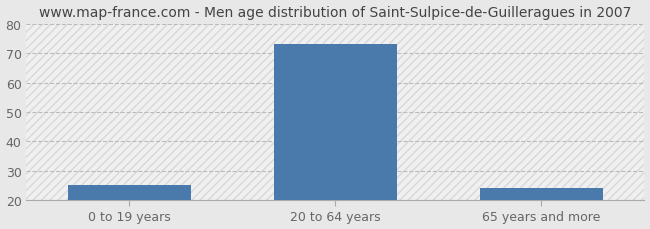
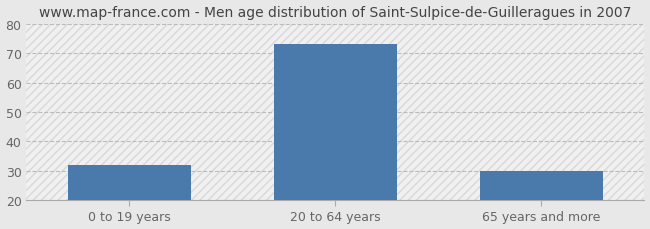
0 to 19 years: 25 -> 32
65 years and more: 24 -> 30
